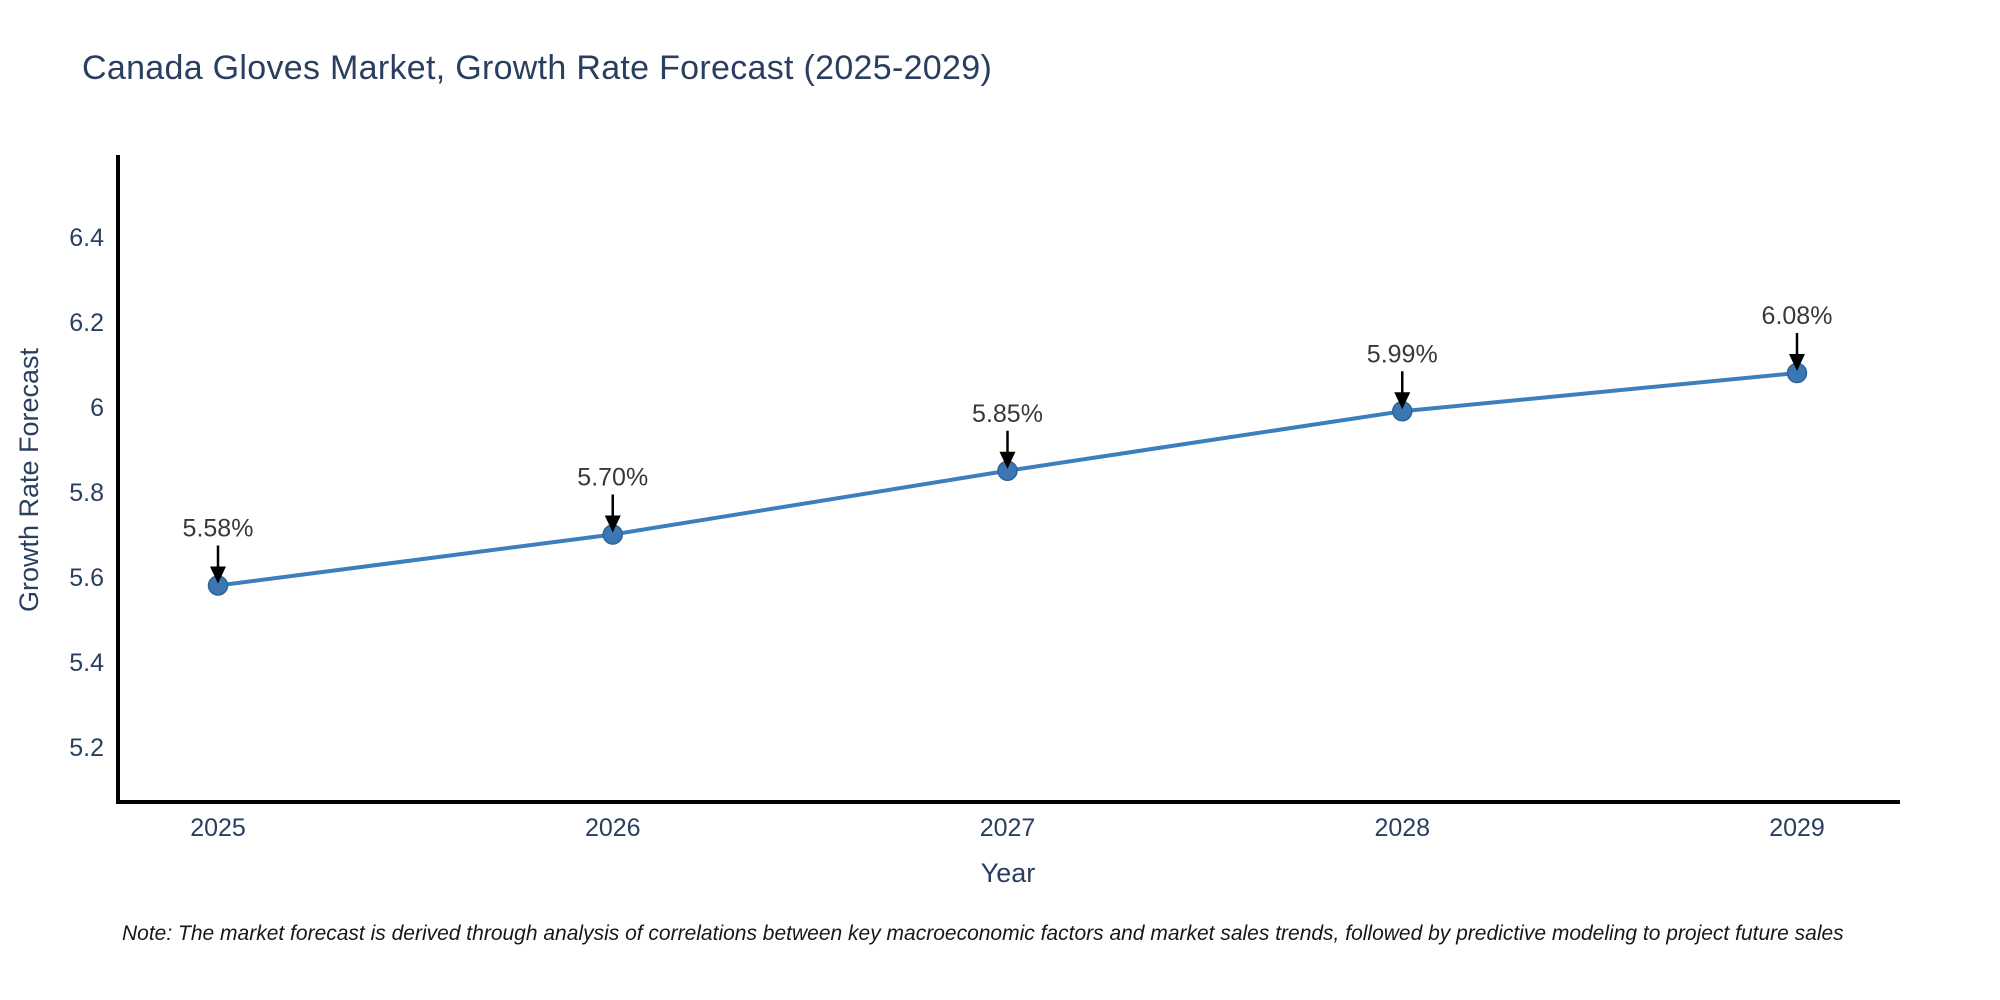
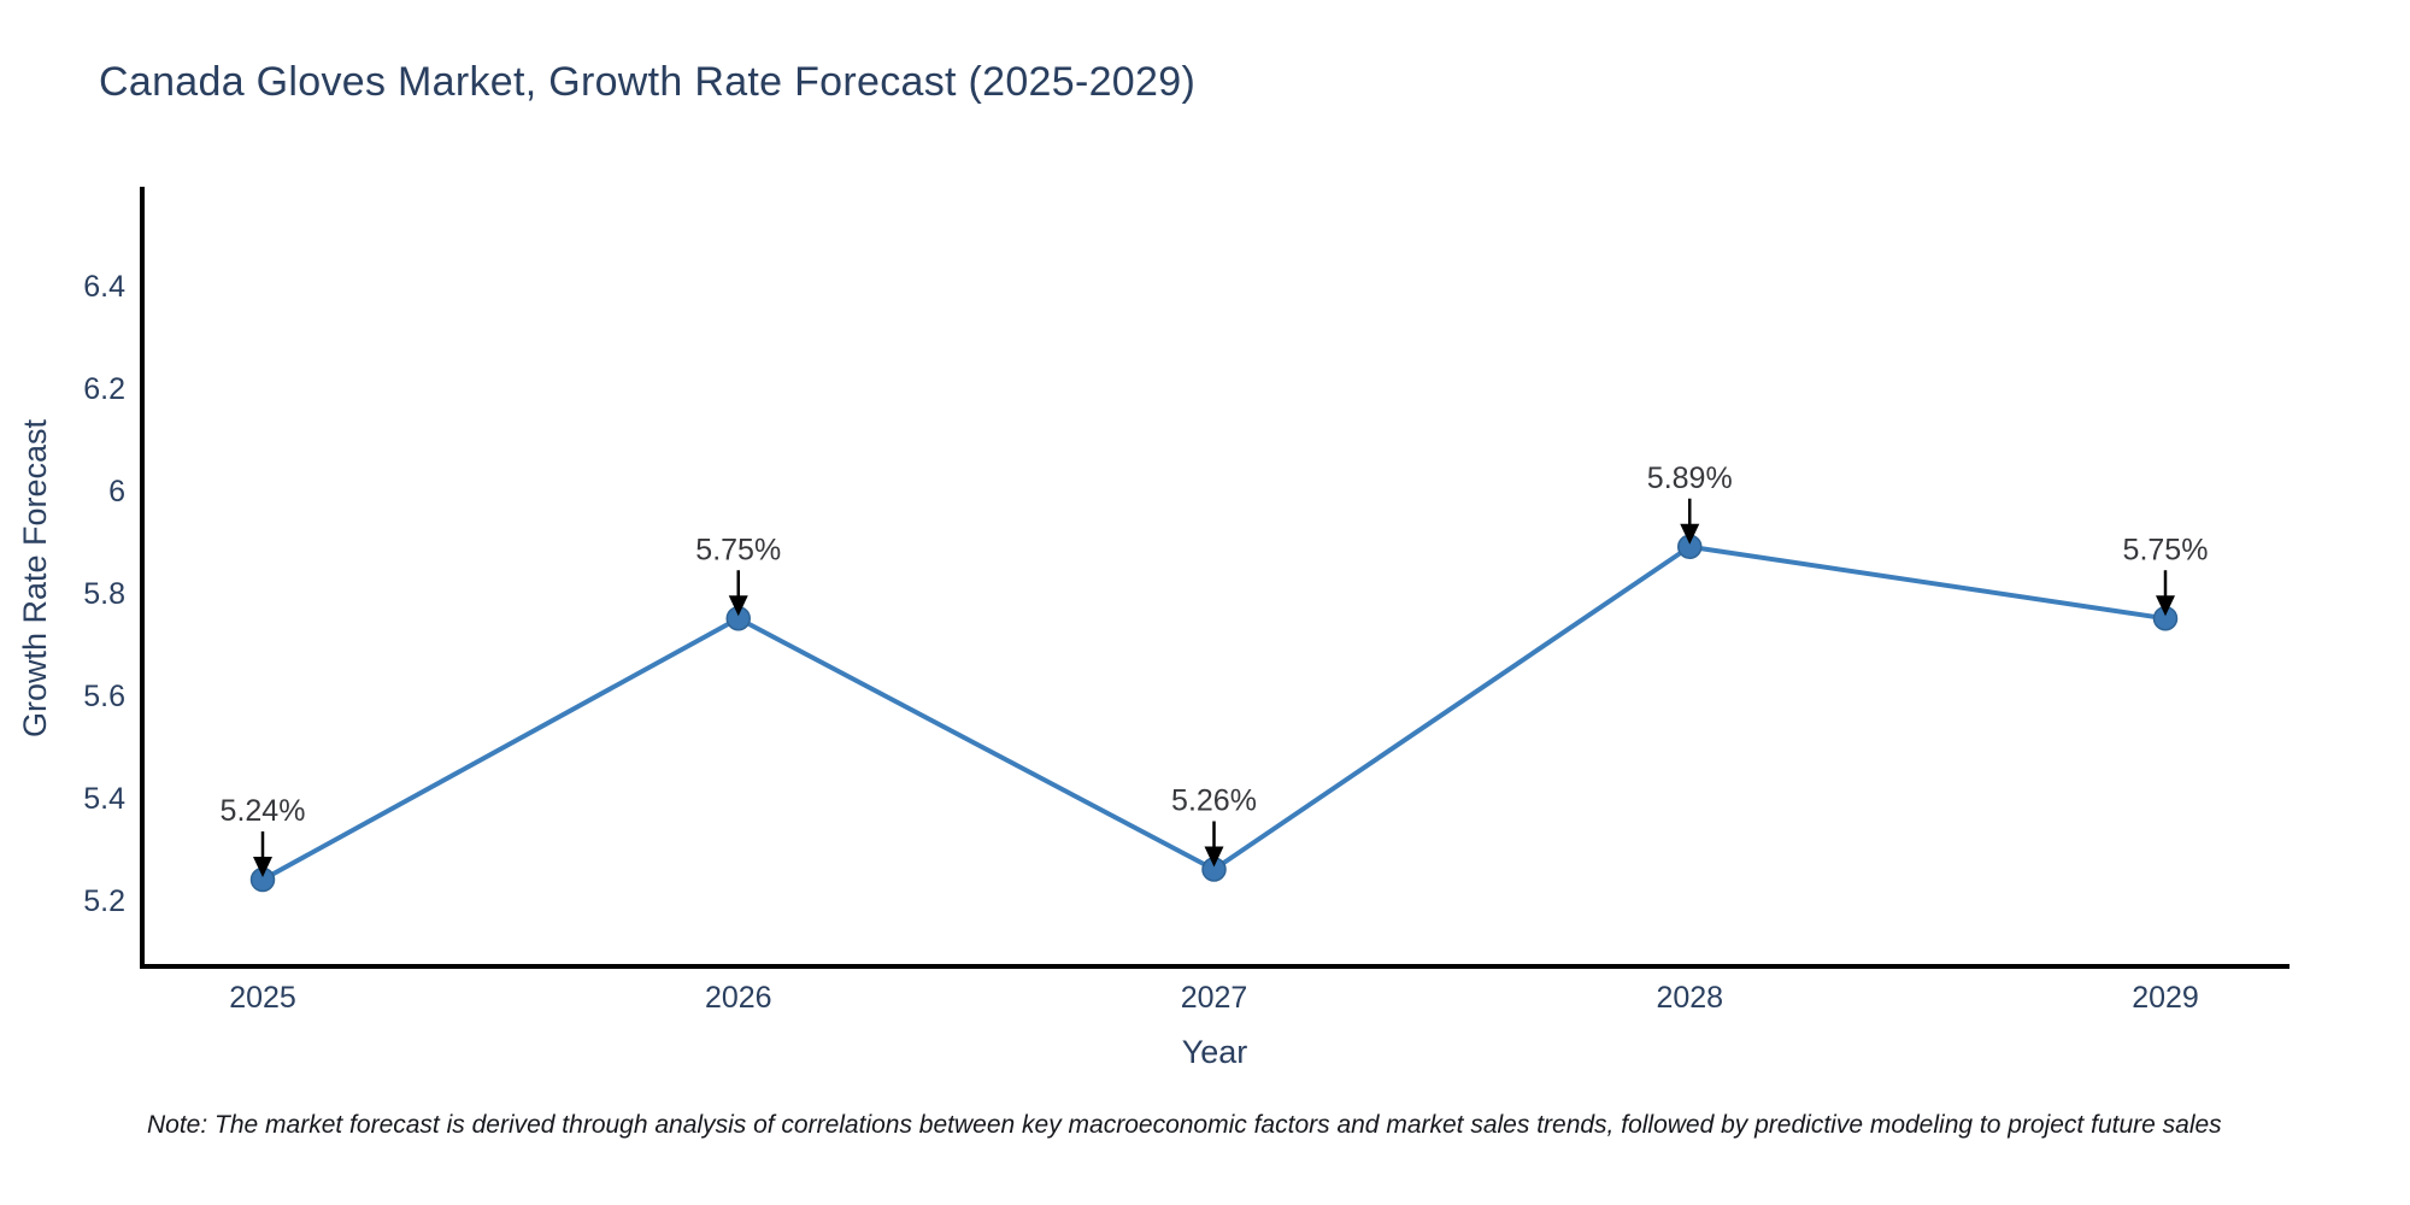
2025: 5.58% -> 5.24%
2026: 5.70% -> 5.75%
2027: 5.85% -> 5.26%
2028: 5.99% -> 5.89%
2029: 6.08% -> 5.75%
